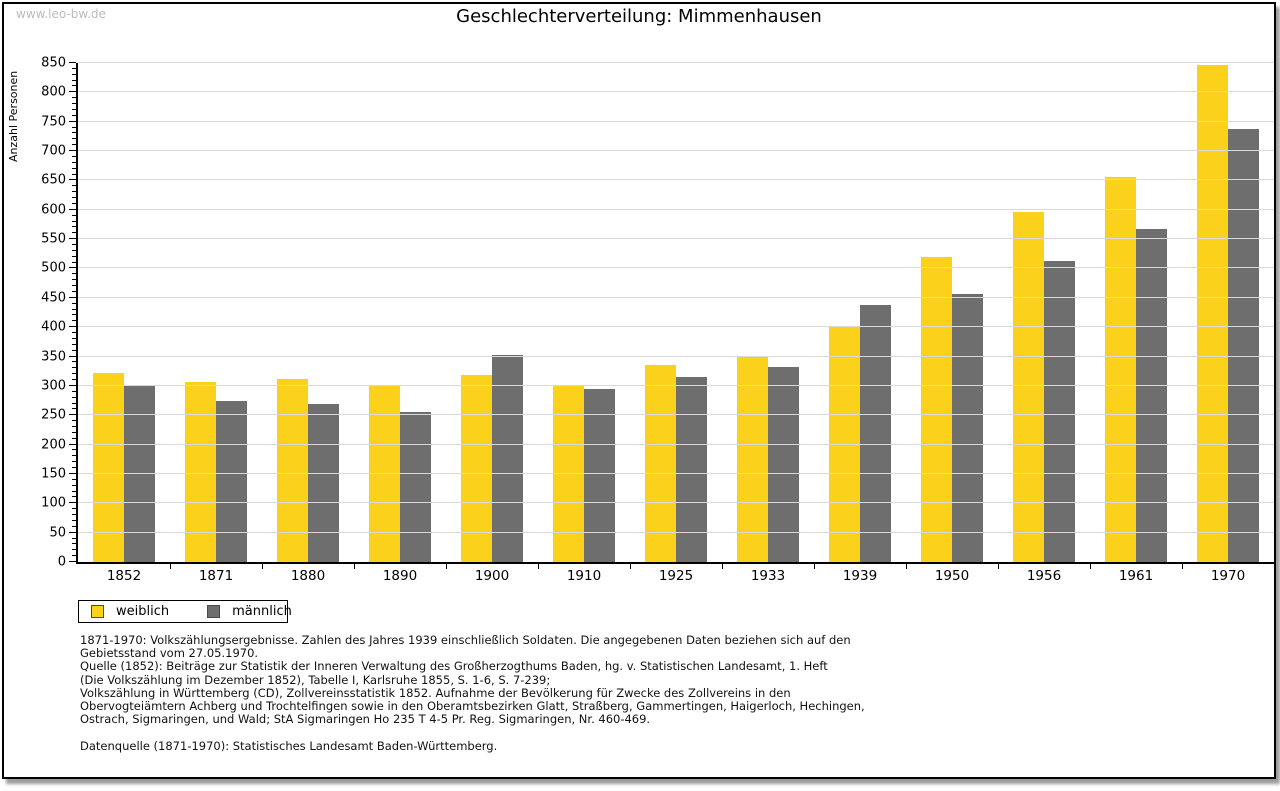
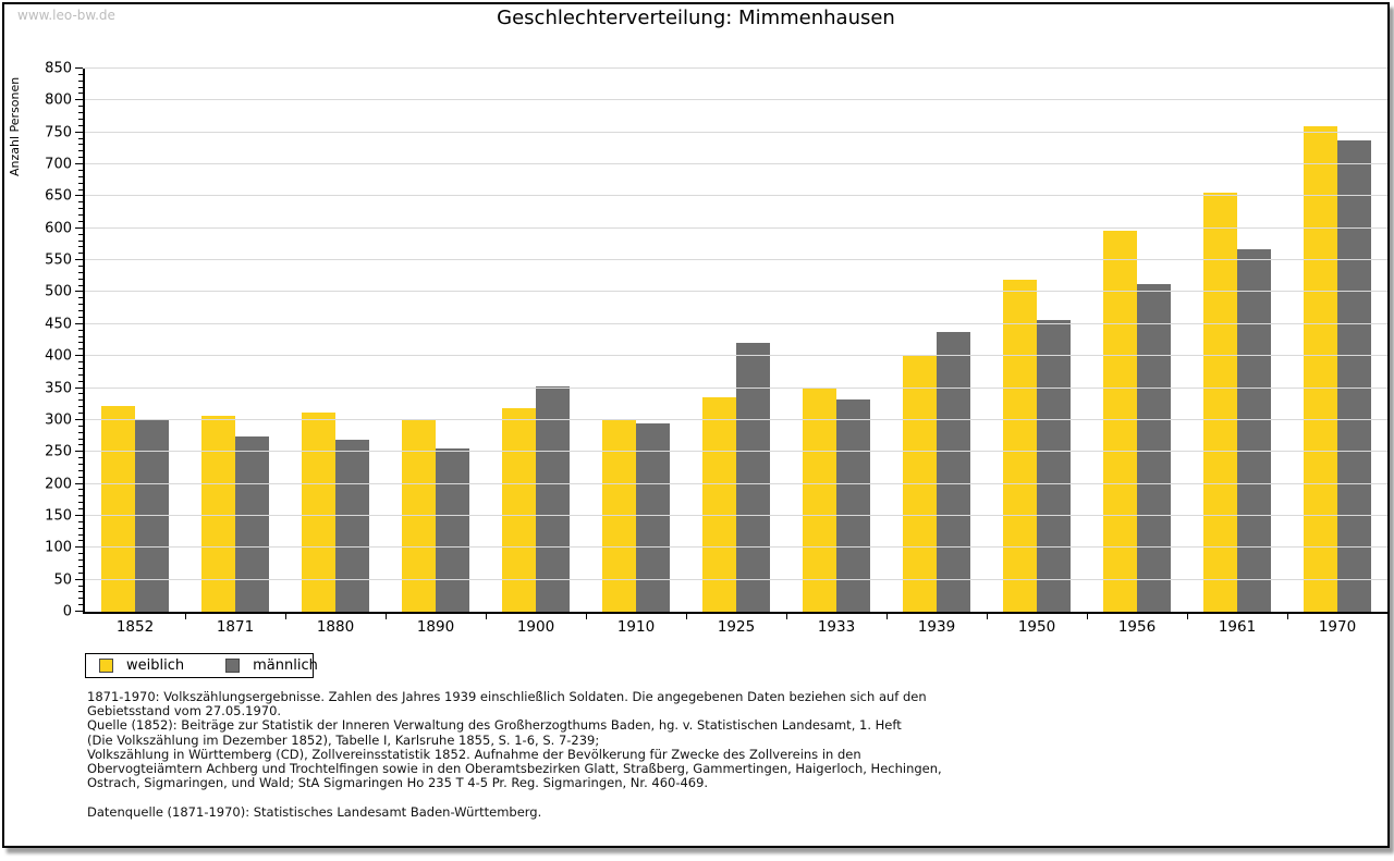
männlich/1925: 320 -> 420
weiblich/1970: 850 -> 760
